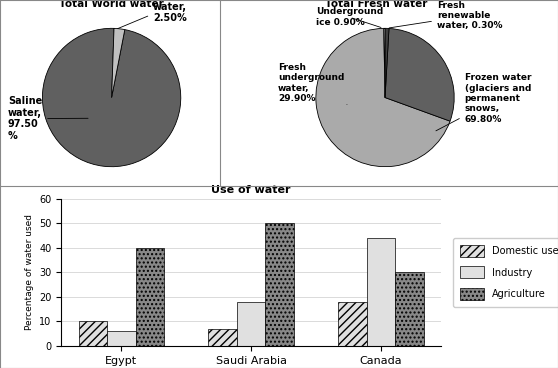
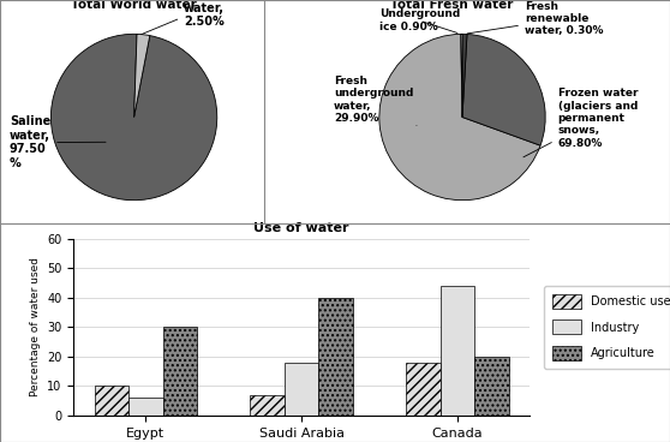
Agriculture/Egypt: 40 -> 30
Agriculture/Saudi Arabia: 50 -> 40
Agriculture/Canada: 30 -> 20
